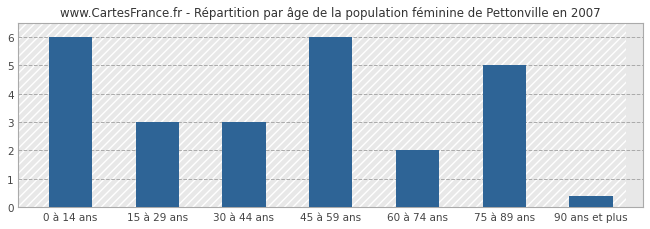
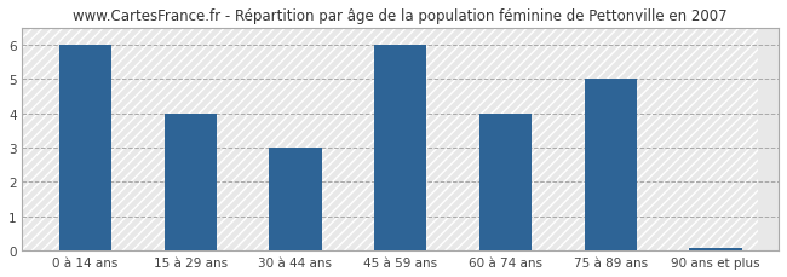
15 à 29 ans: 3.00 -> 4.00
60 à 74 ans: 2.00 -> 4.00
90 ans et plus: 0.40 -> 0.07
